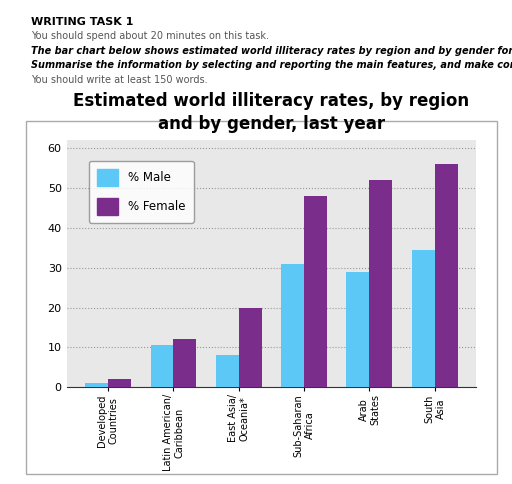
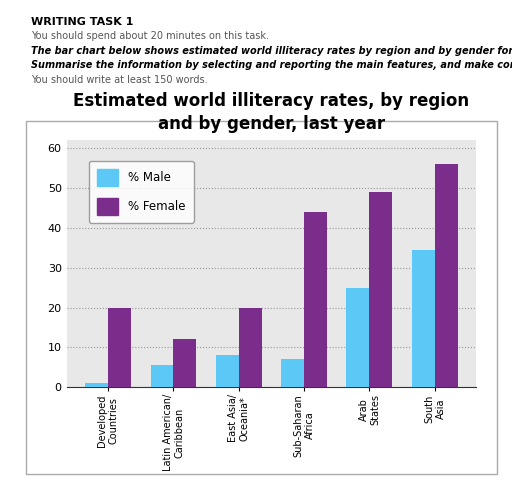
% Female/Developed Countries: 2 -> 20
% Male/Latin American/ Caribbean: 10.5 -> 5.5
% Male/Sub-Saharan Africa: 31.0 -> 7.0
% Female/Sub-Saharan Africa: 48 -> 44
% Male/Arab States: 29.0 -> 25.0
% Female/Arab States: 52 -> 49
